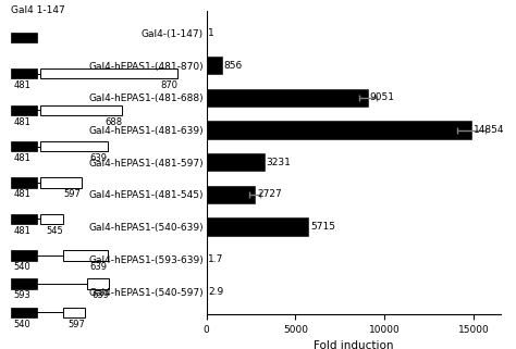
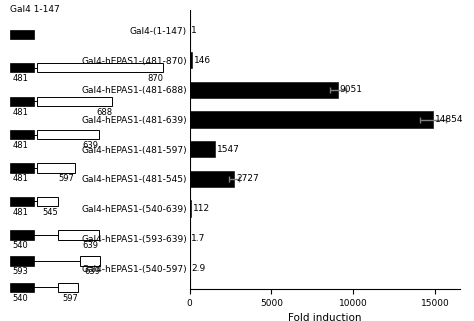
Gal4-hEPAS1-(481-870): 856 -> 146
Gal4-hEPAS1-(481-597): 3231 -> 1547
Gal4-hEPAS1-(540-639): 5715 -> 112
